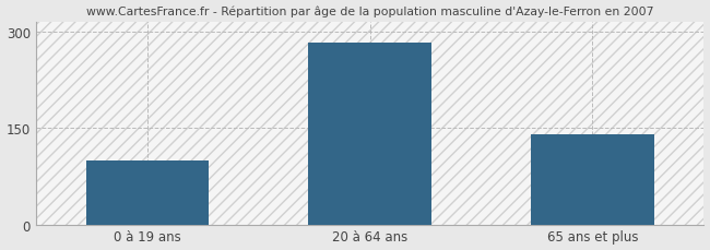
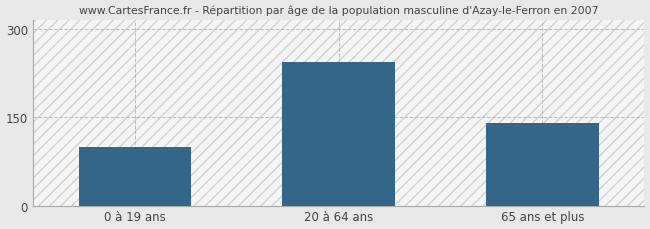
20 à 64 ans: 282 -> 244
